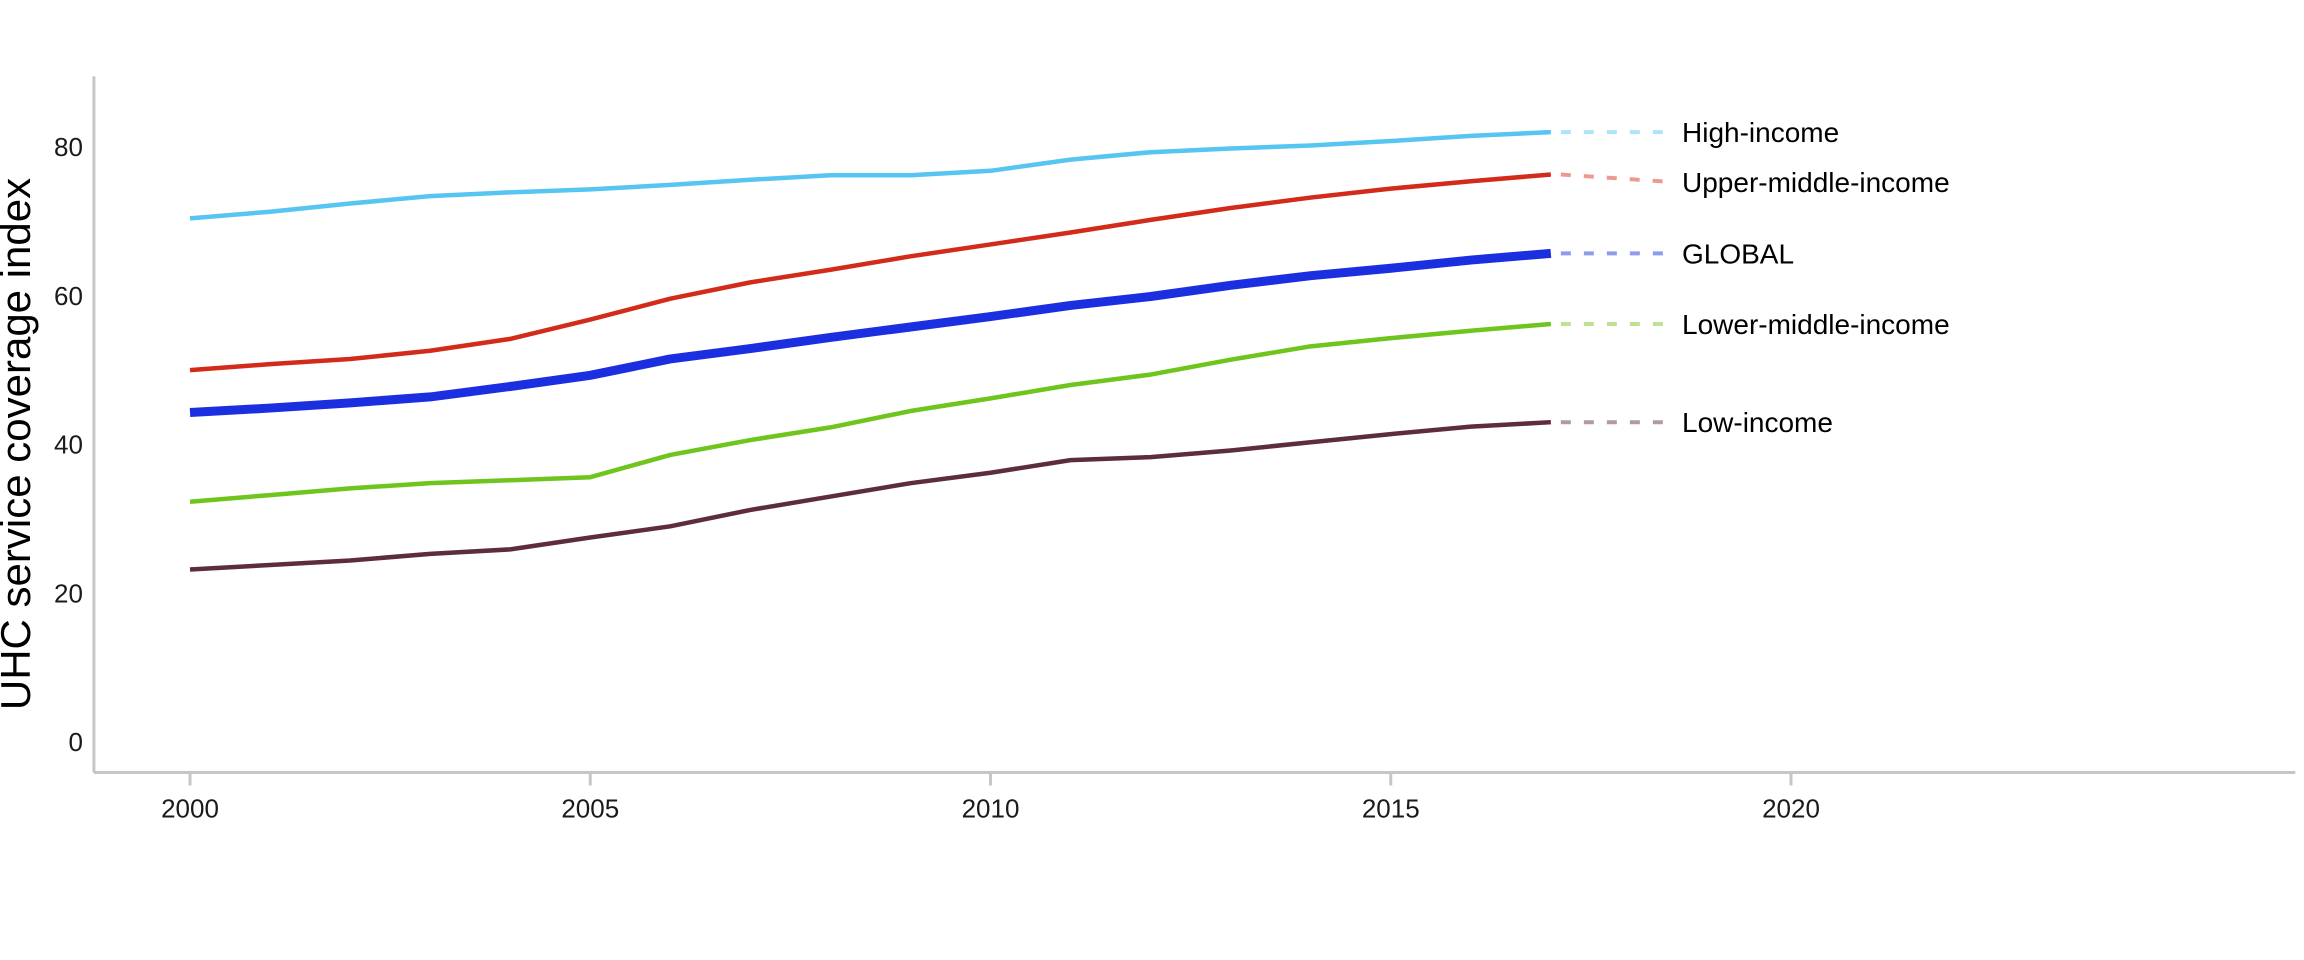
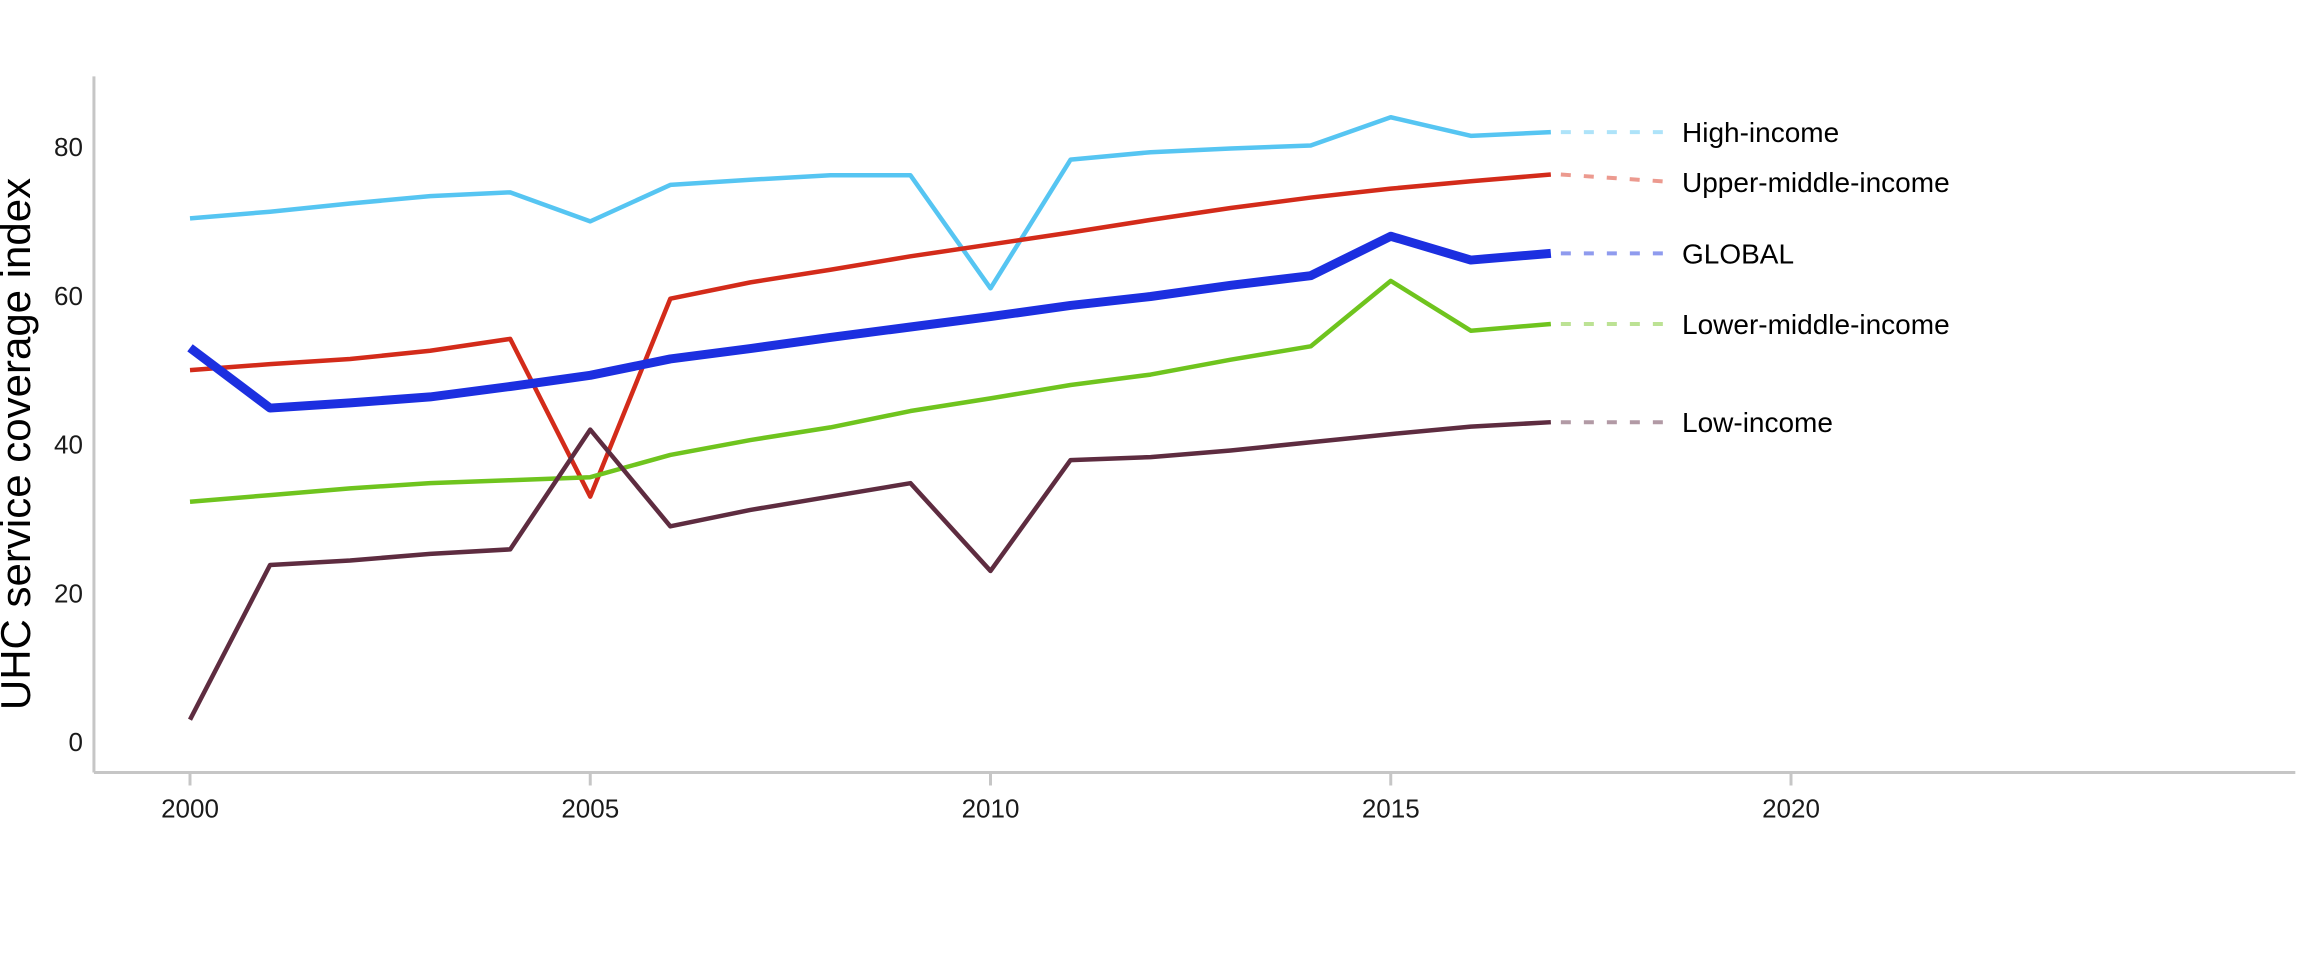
GLOBAL/2000: 44 -> 53
Low-income/2000: 23 -> 3
High-income/2005: 74 -> 70
Upper-middle-income/2005: 57 -> 33
Low-income/2005: 28 -> 42
High-income/2010: 77 -> 61
Low-income/2010: 36 -> 23
High-income/2015: 81 -> 84
GLOBAL/2015: 64 -> 68
Lower-middle-income/2015: 54 -> 62
